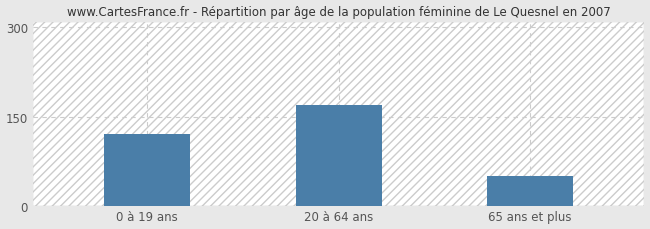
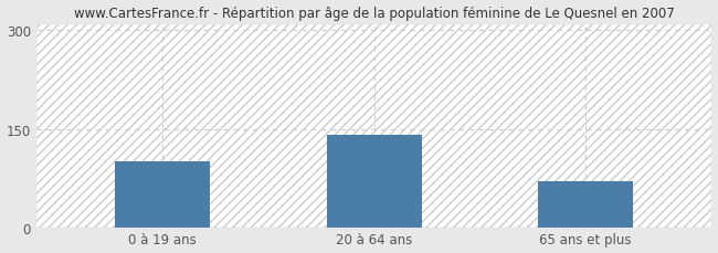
0 à 19 ans: 120 -> 100
20 à 64 ans: 170 -> 140
65 ans et plus: 50 -> 70
